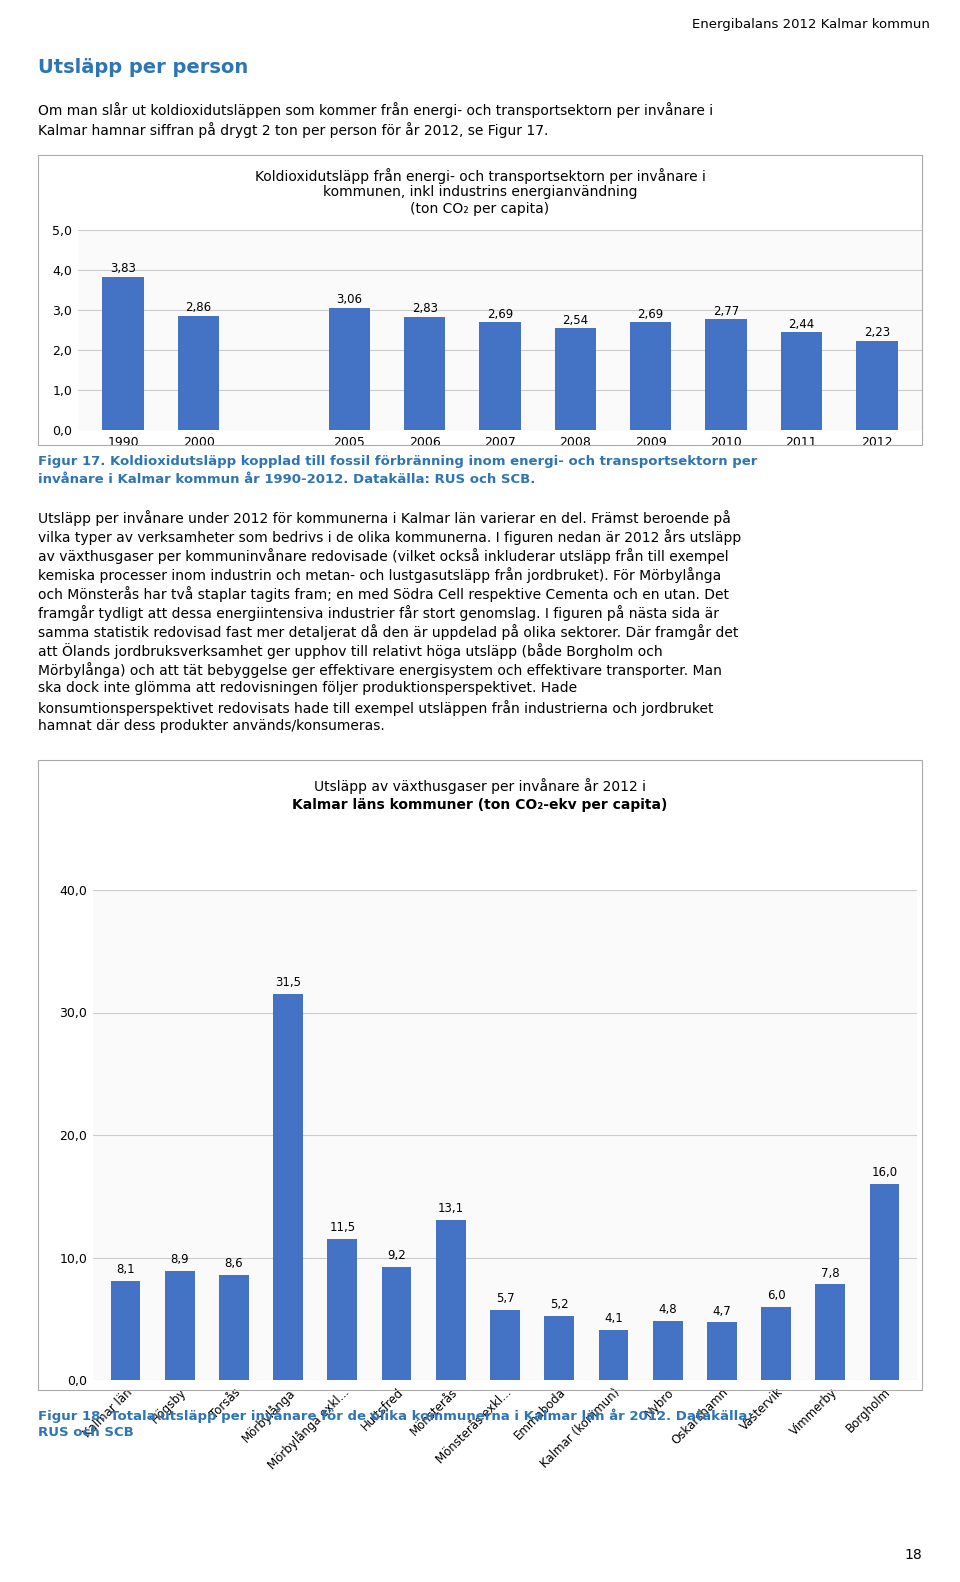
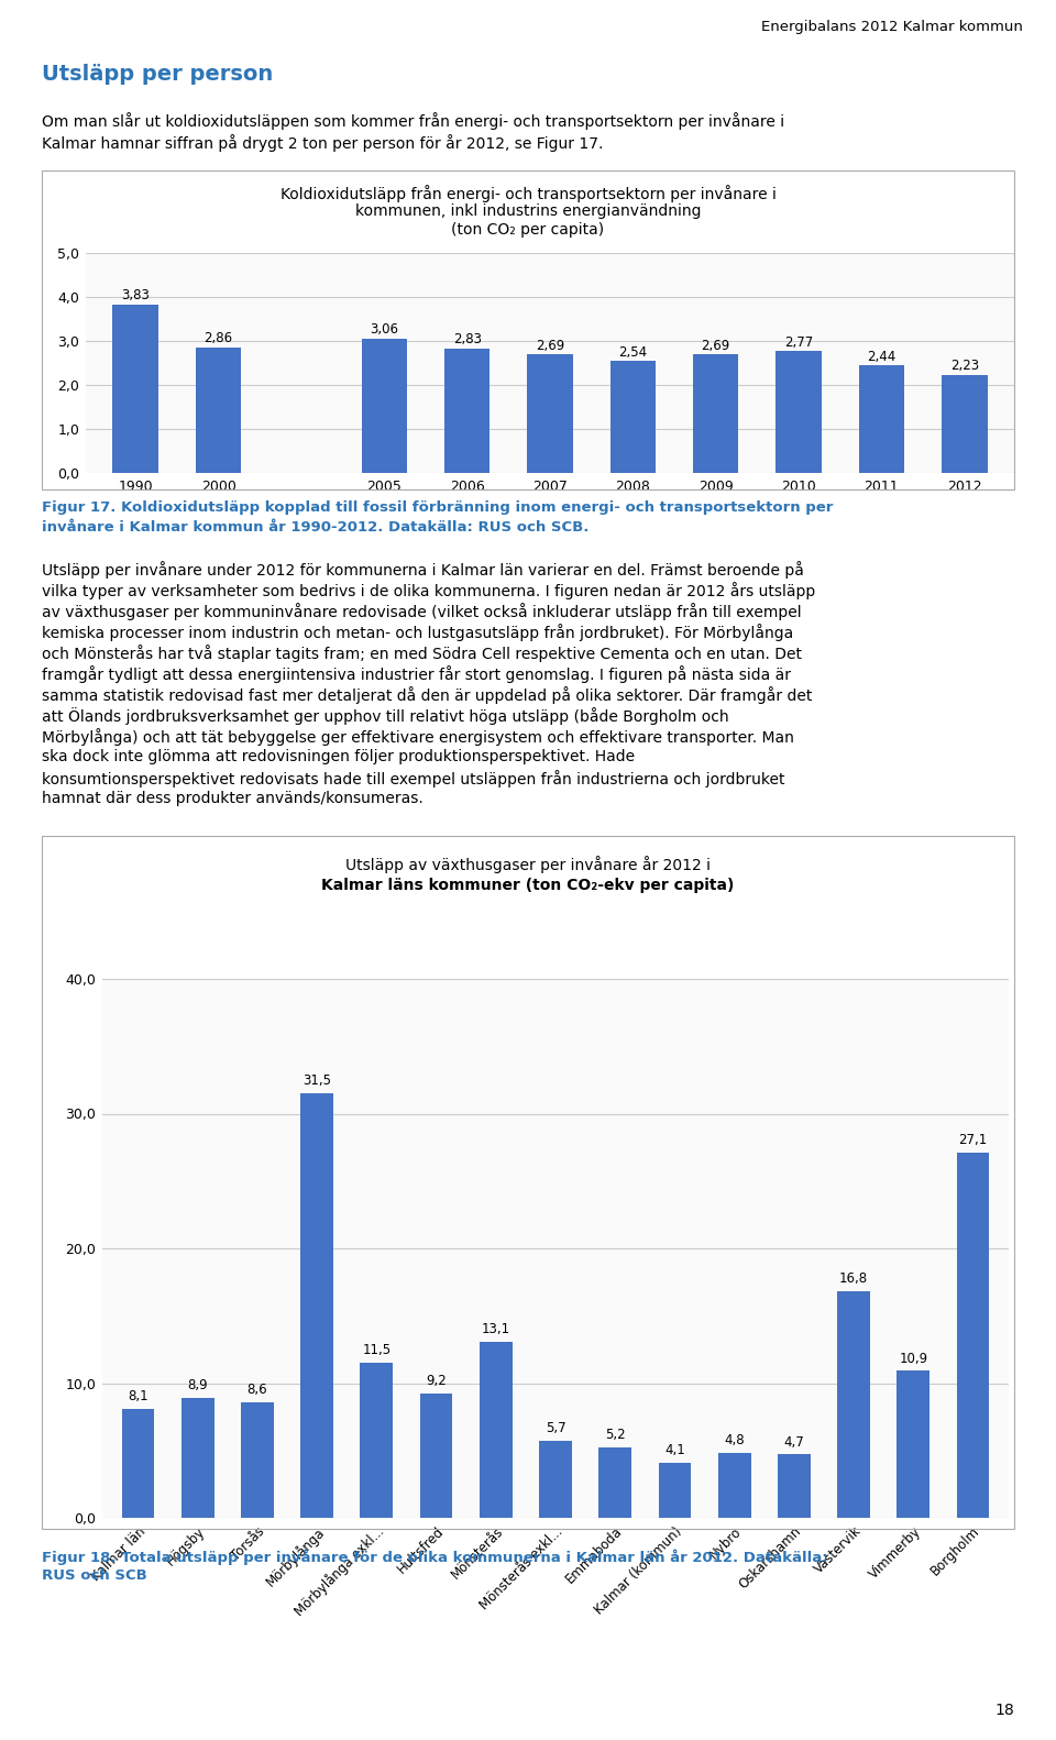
Västervik: 6,0 -> 16,8
Vimmerby: 7,8 -> 10,9
Borgholm: 16,0 -> 27,1
